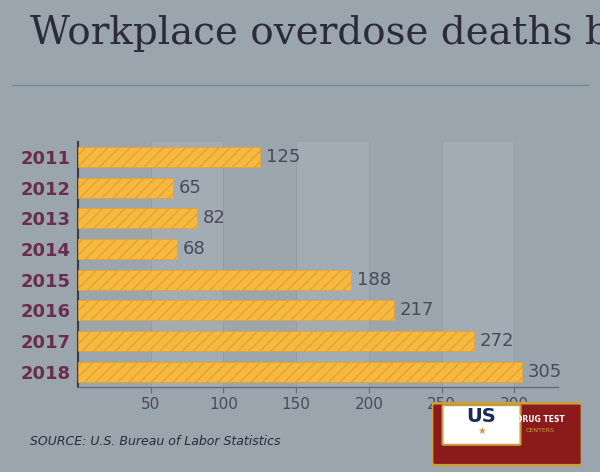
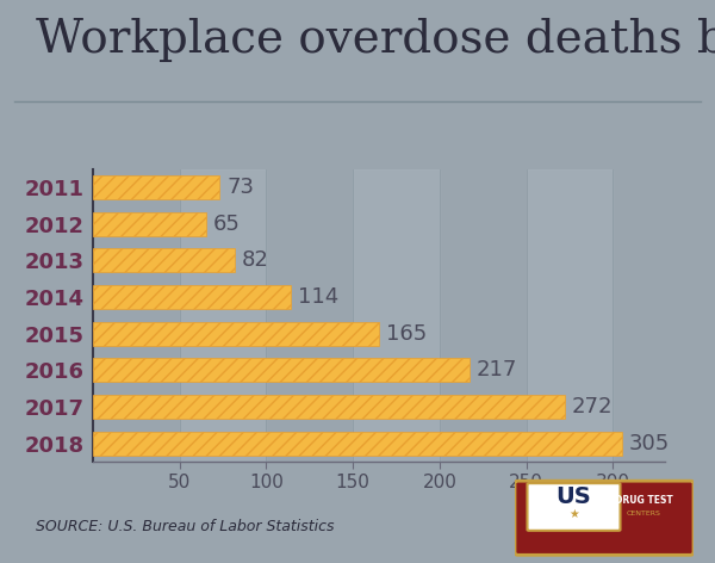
2011: 125 -> 73
2014: 68 -> 114
2015: 188 -> 165
